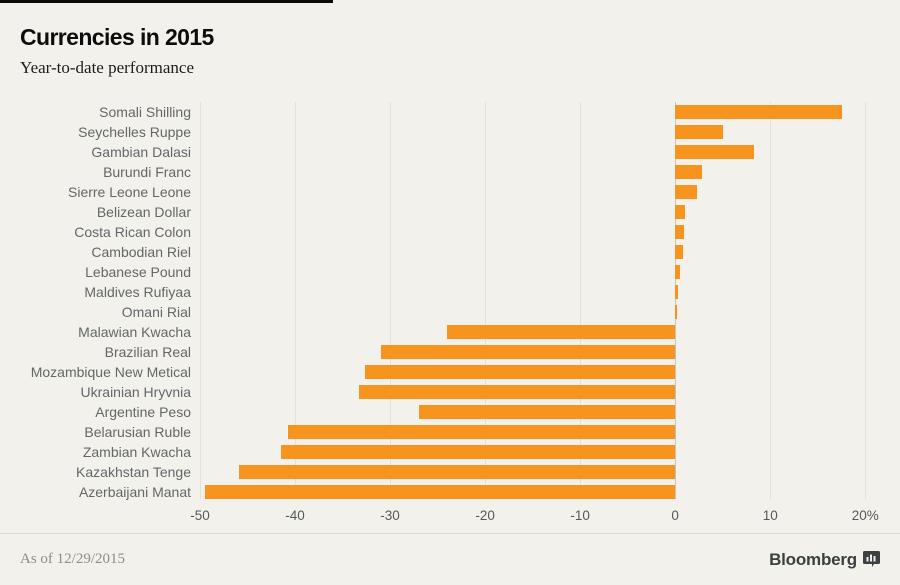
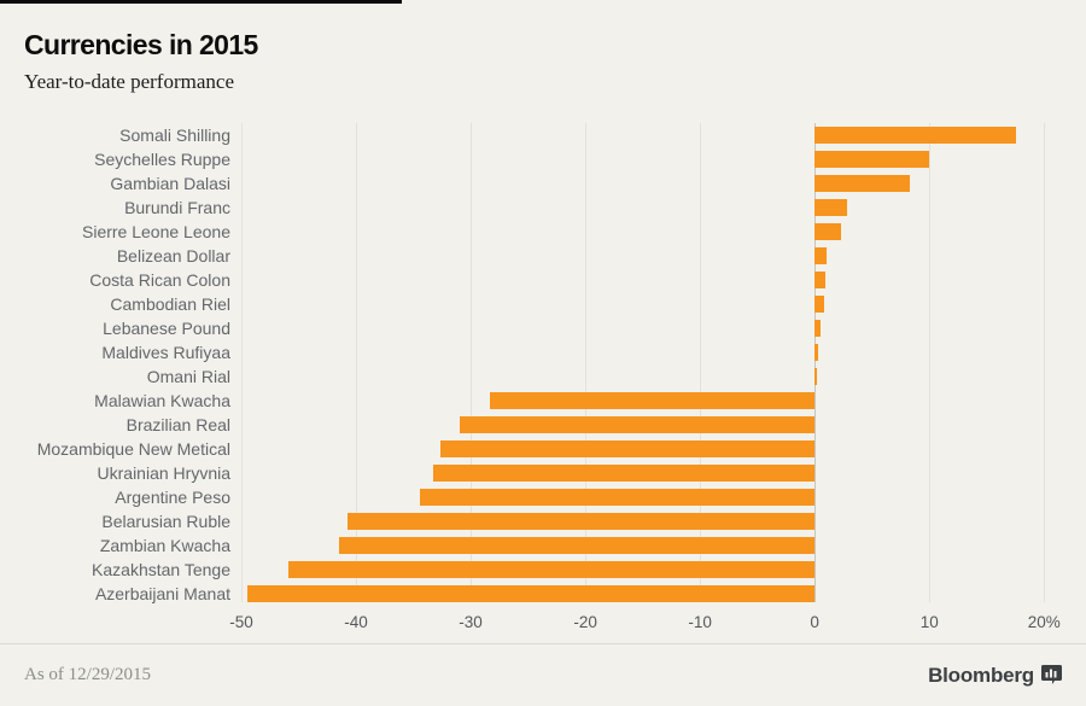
Seychelles Ruppe: 5% -> 10%
Malawian Kwacha: -24% -> -28%
Argentine Peso: -27% -> -34%
